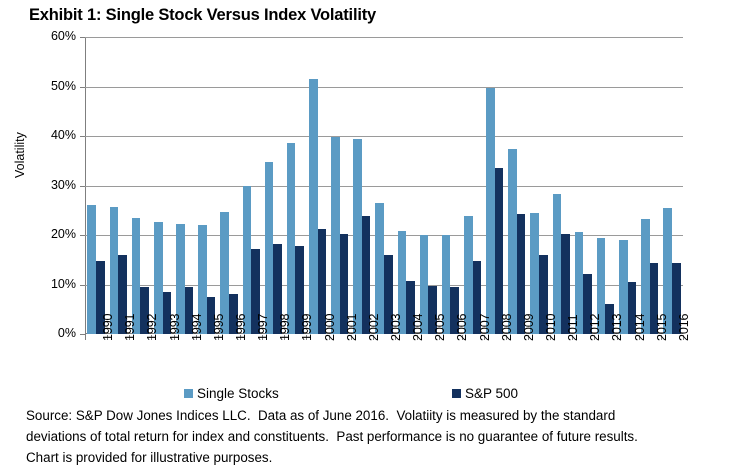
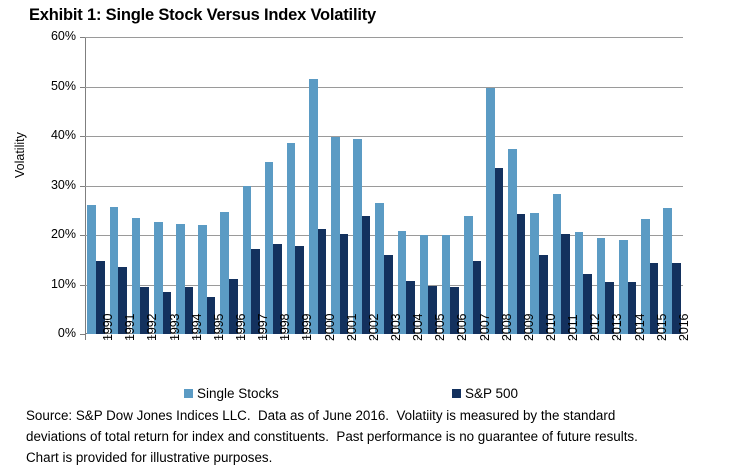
S&P 500/1991: 16% -> 14%
S&P 500/1996: 8% -> 11%
S&P 500/2013: 6% -> 10%
